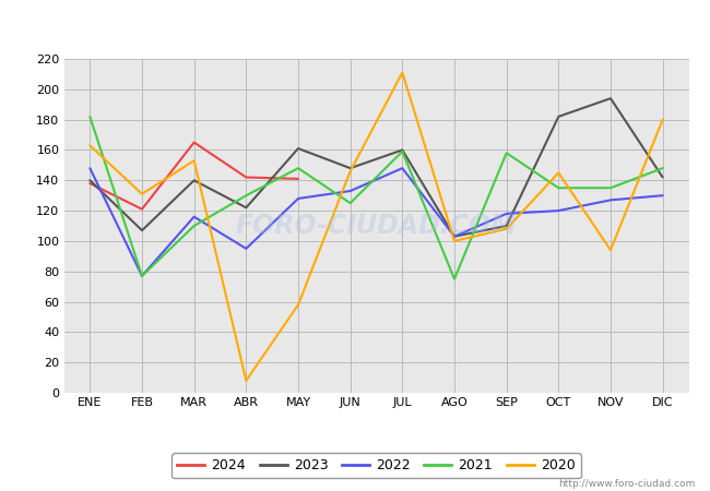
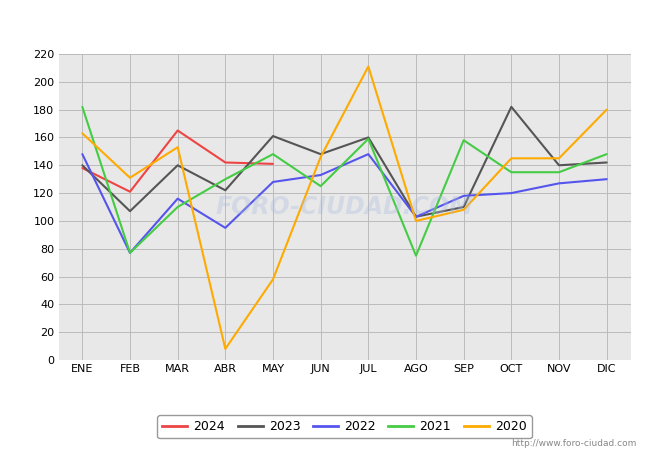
2023/NOV: 194 -> 140
2020/NOV: 94 -> 145
